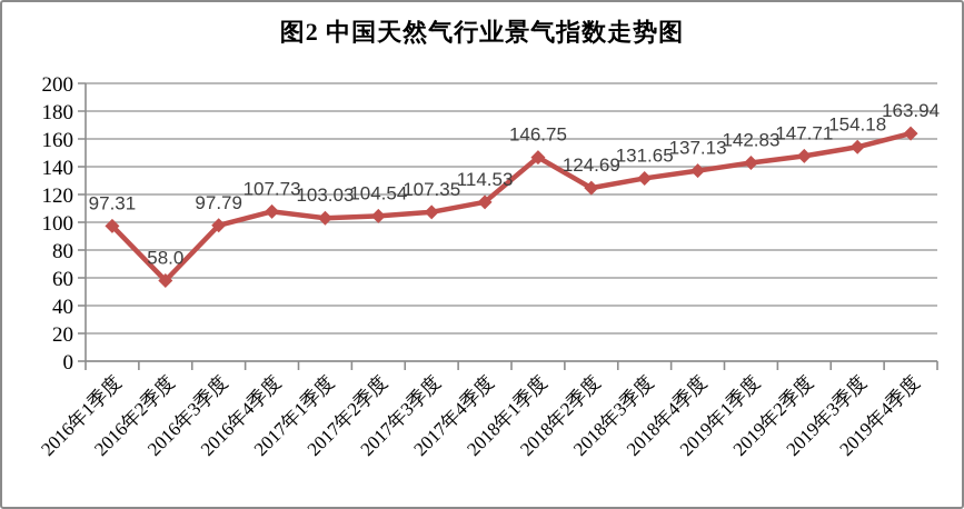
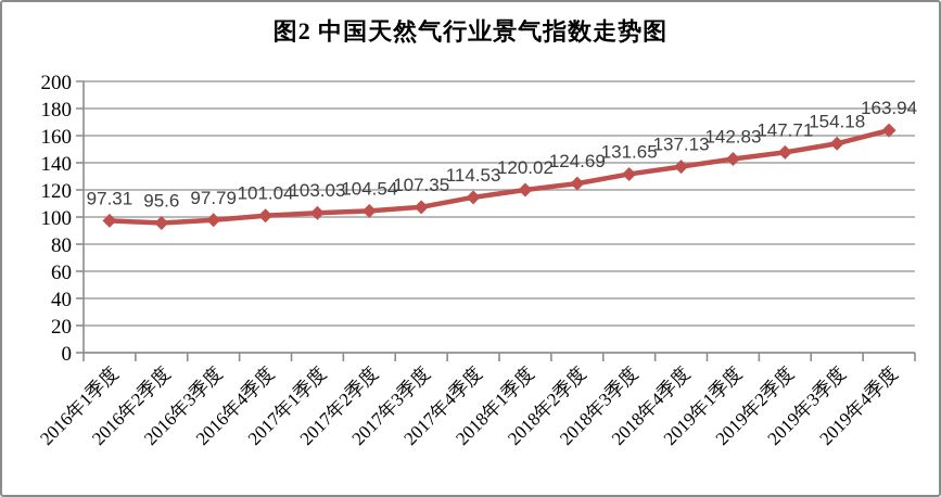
2016年2季度: 58.0 -> 95.6
2016年4季度: 107.73 -> 101.04
2018年1季度: 146.75 -> 120.02
